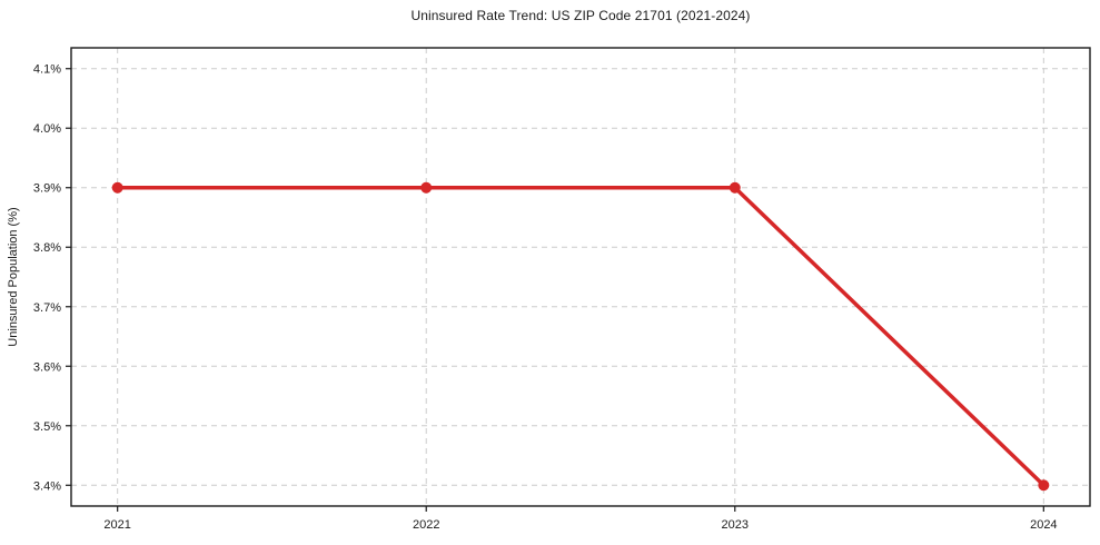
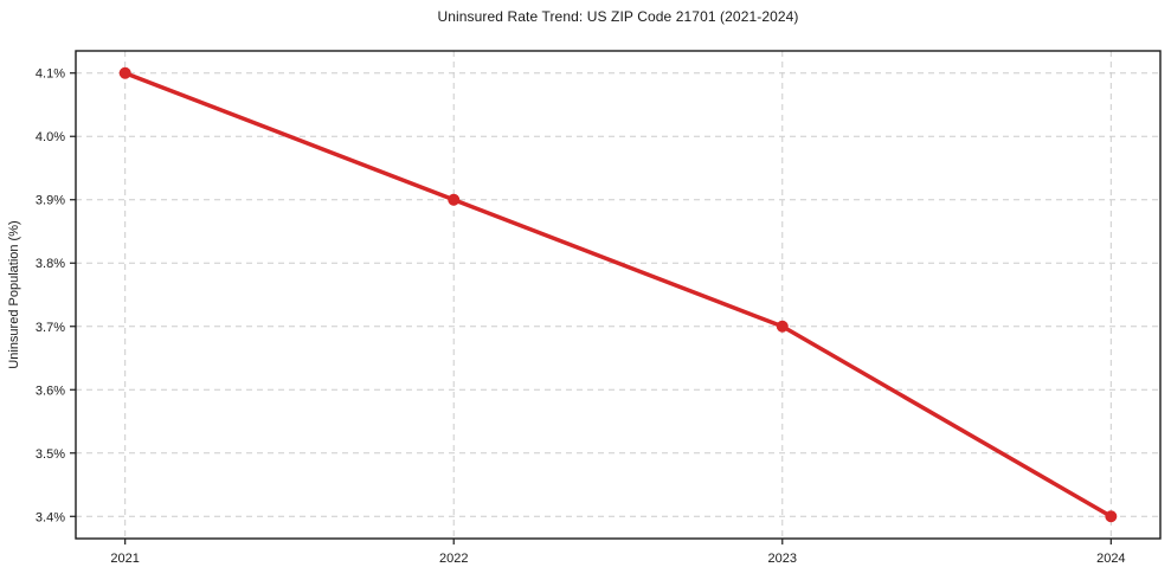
2021: 3.9% -> 4.1%
2023: 3.9% -> 3.7%
